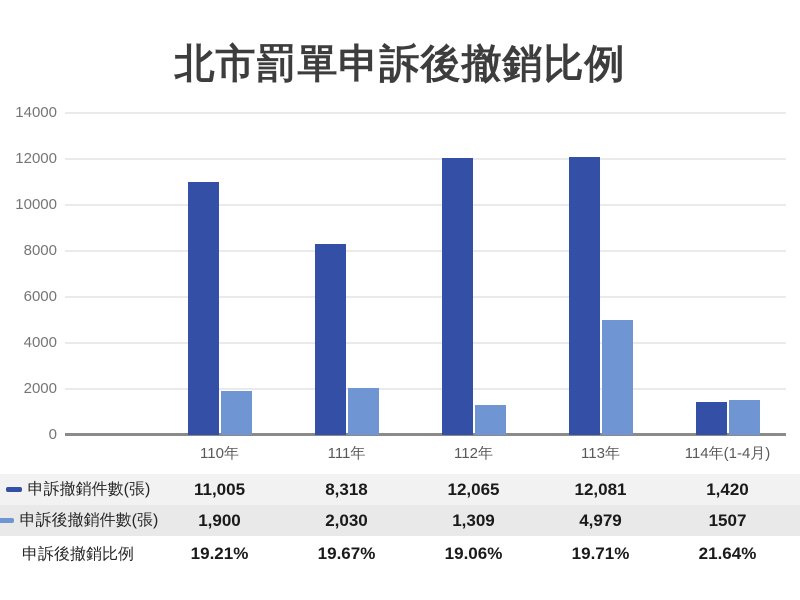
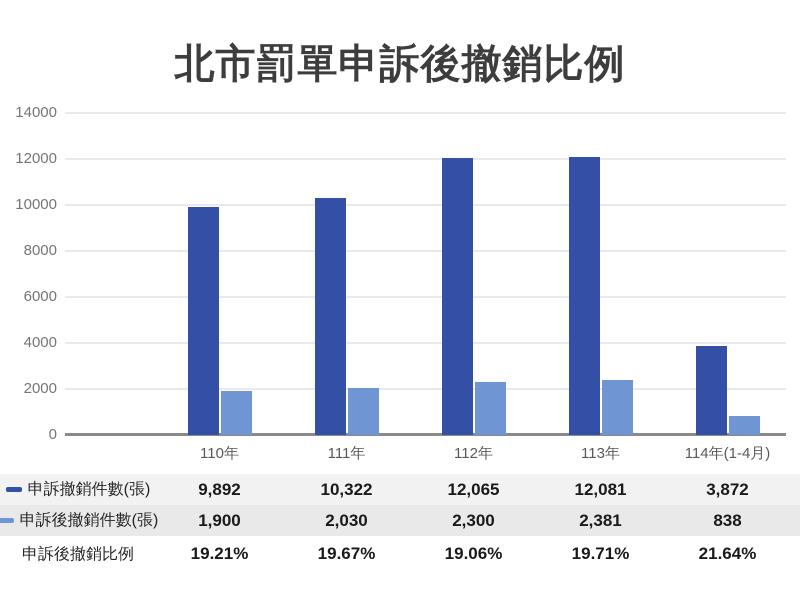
申訴撤銷件數(張)/110年: 11,005 -> 9,892
申訴撤銷件數(張)/111年: 8,318 -> 10,322
申訴後撤銷件數(張)/112年: 1,309 -> 2,300
申訴後撤銷件數(張)/113年: 4,979 -> 2,381
申訴撤銷件數(張)/114年(1-4月): 1,420 -> 3,872
申訴後撤銷件數(張)/114年(1-4月): 1507 -> 838
